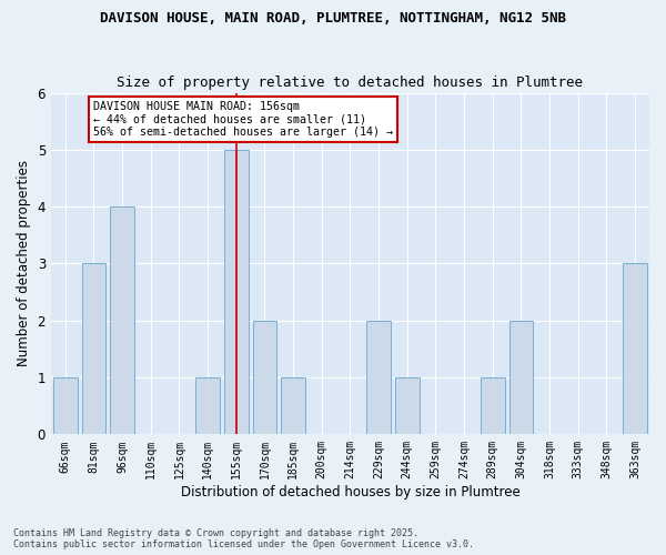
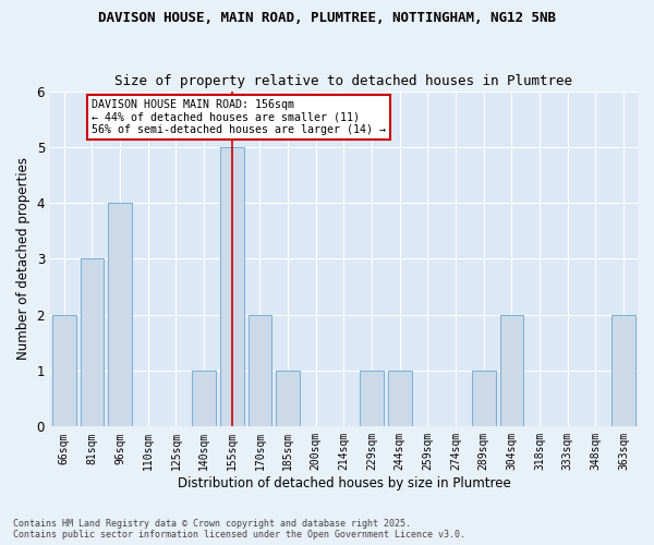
66sqm: 1 -> 2
229sqm: 2 -> 1
363sqm: 3 -> 2
